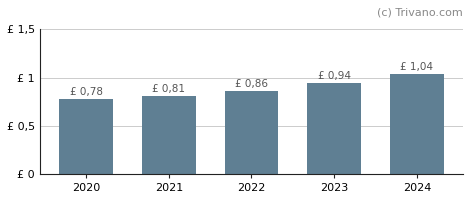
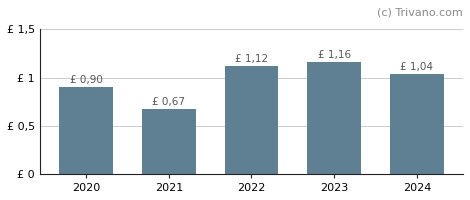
2020: 0,78 -> 0,90
2021: 0,81 -> 0,67
2022: 0,86 -> 1,12
2023: 0,94 -> 1,16
